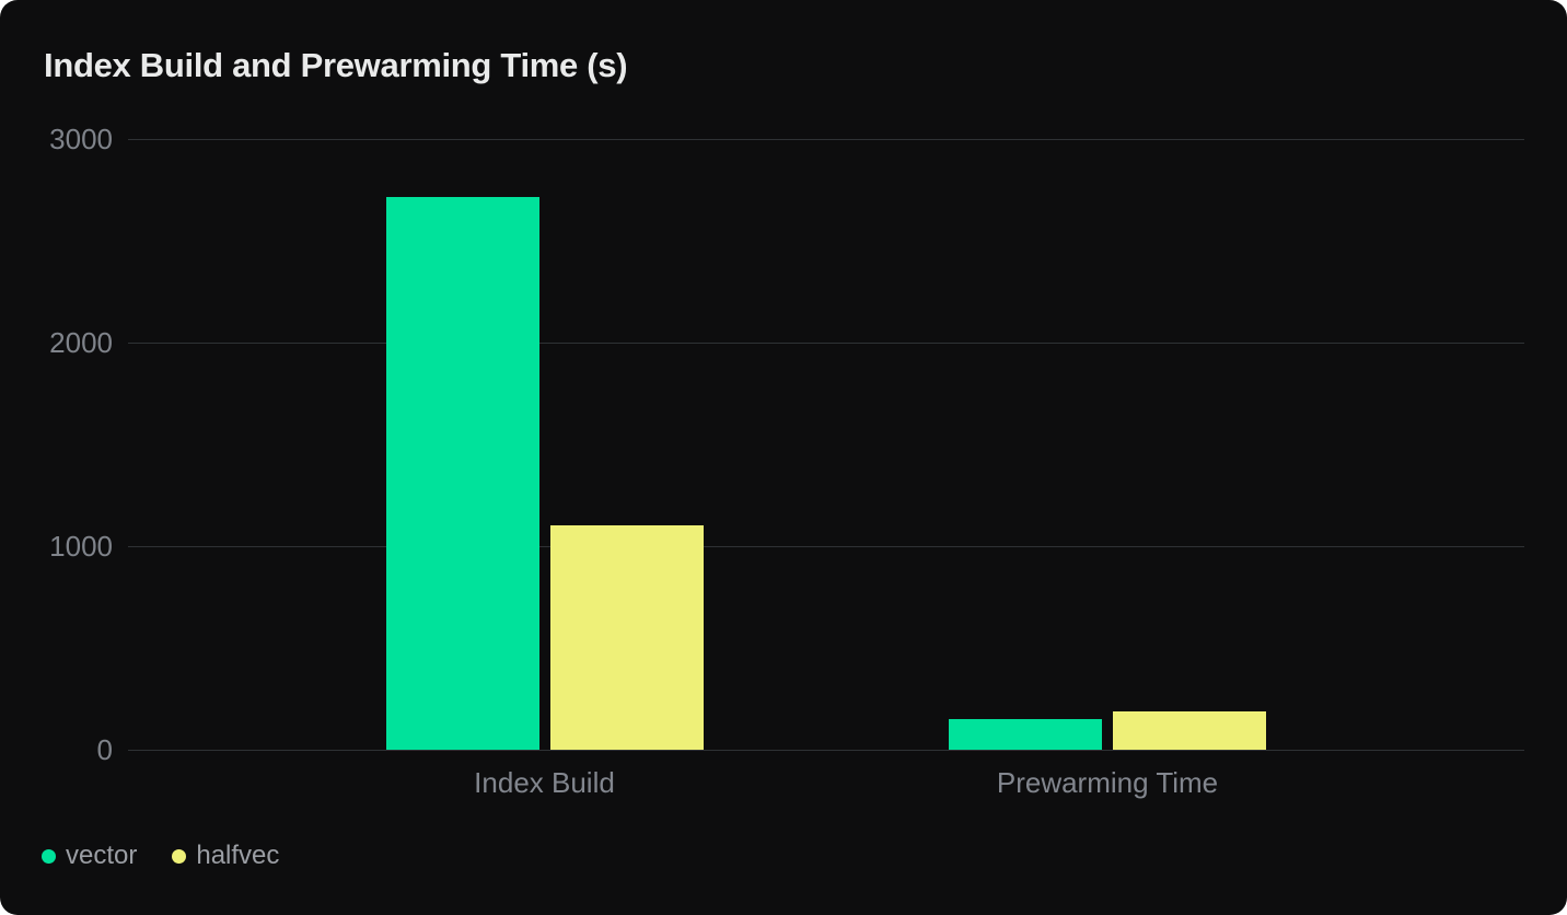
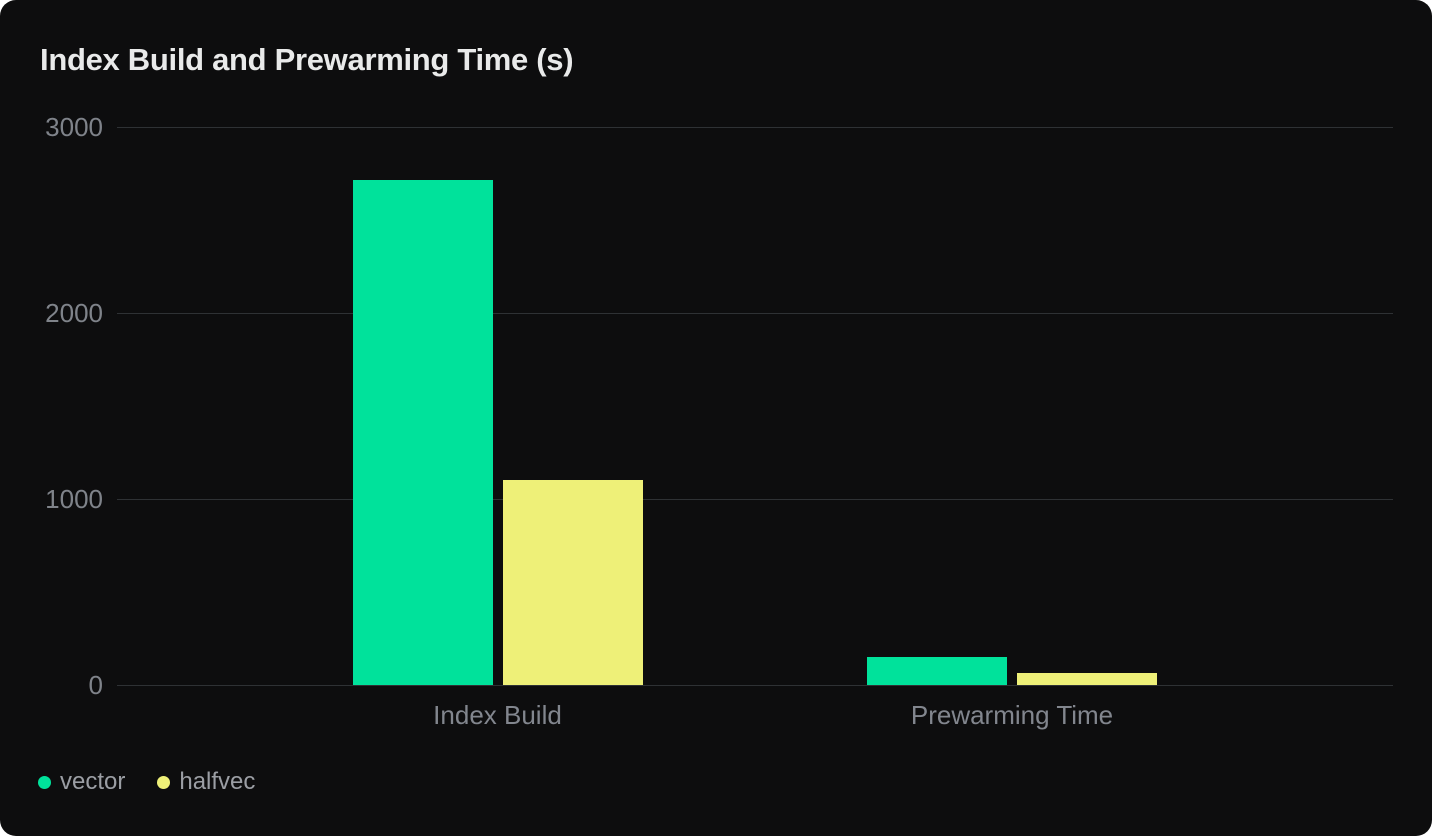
halfvec/Prewarming Time: 190 -> 60
